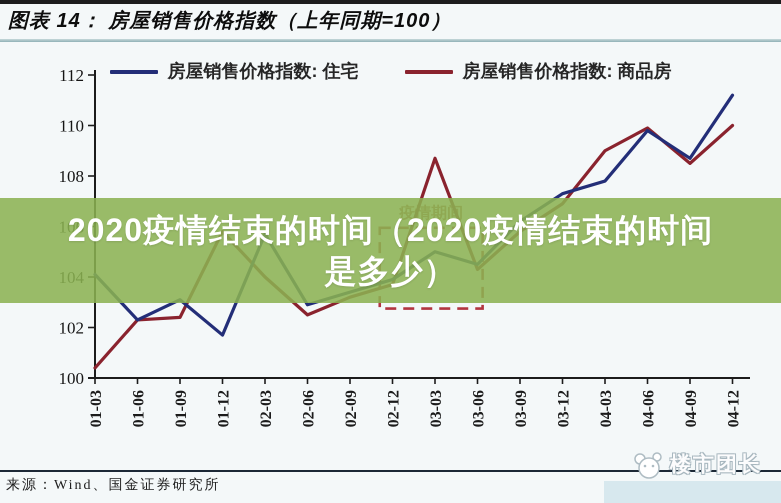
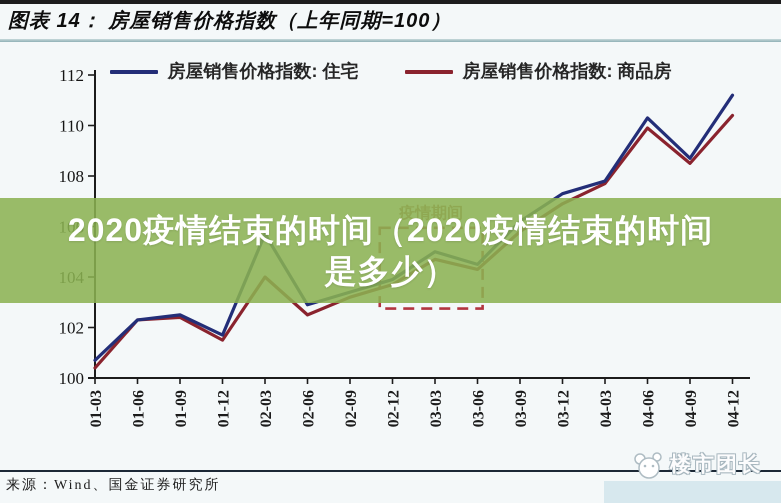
房屋销售价格指数: 住宅/01-03: 104.1 -> 100.7
房屋销售价格指数: 住宅/01-09: 103.1 -> 102.5
房屋销售价格指数: 商品房/01-12: 105.8 -> 101.5
房屋销售价格指数: 商品房/03-03: 108.7 -> 104.7
房屋销售价格指数: 商品房/04-03: 109.0 -> 107.7
房屋销售价格指数: 住宅/04-06: 109.8 -> 110.3
房屋销售价格指数: 商品房/04-12: 110.0 -> 110.4
